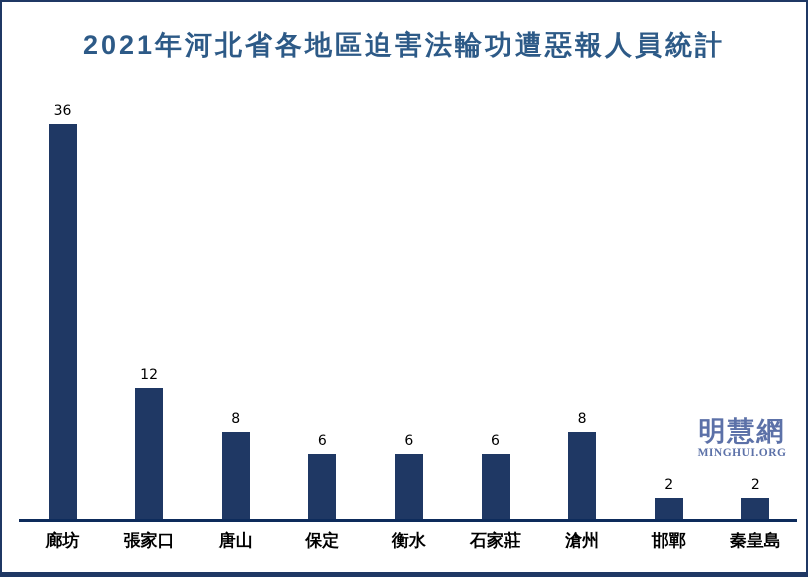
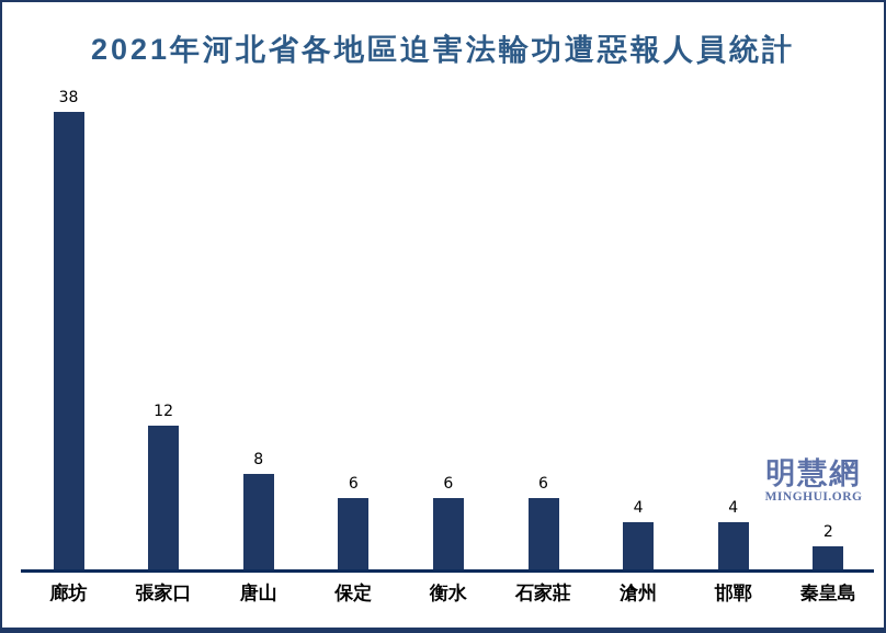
廊坊: 36 -> 38
滄州: 8 -> 4
邯鄲: 2 -> 4
